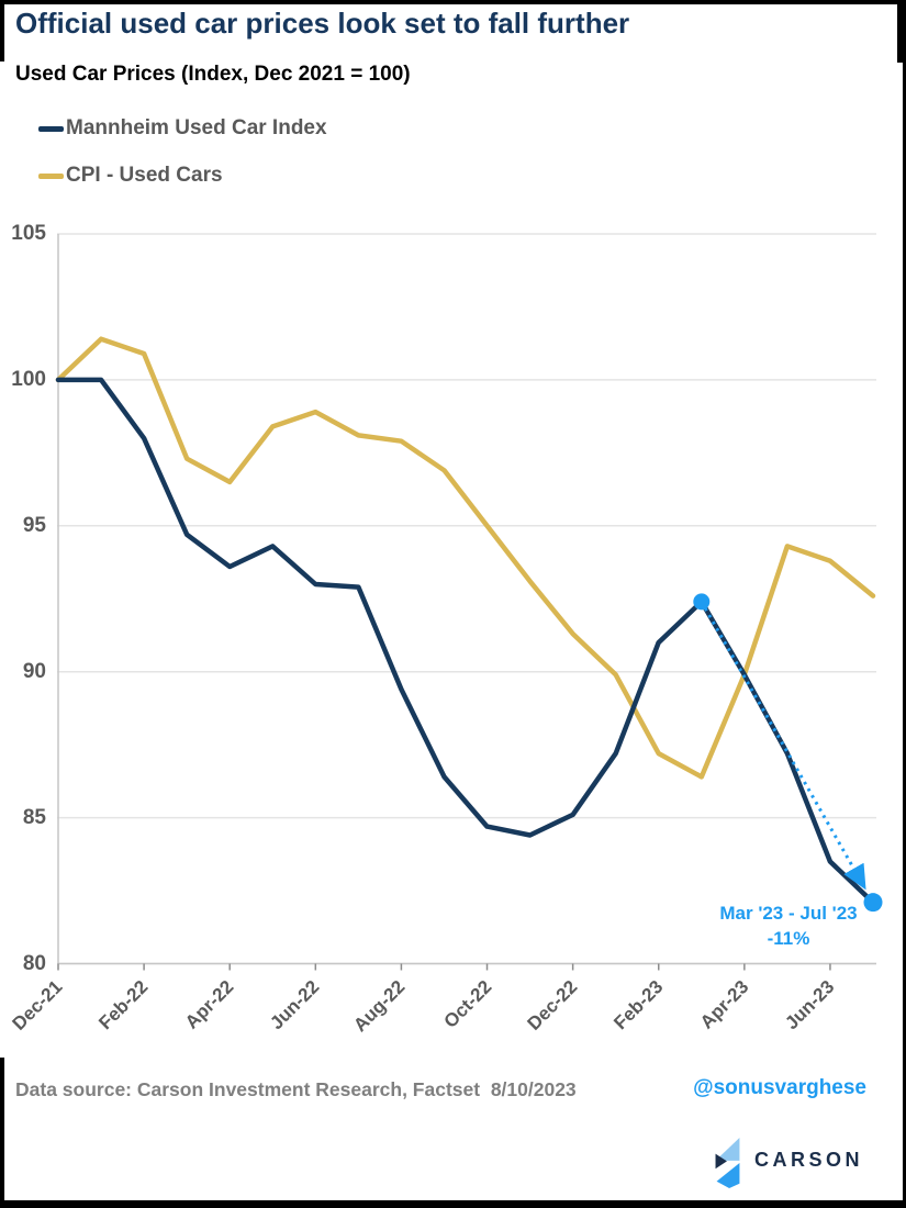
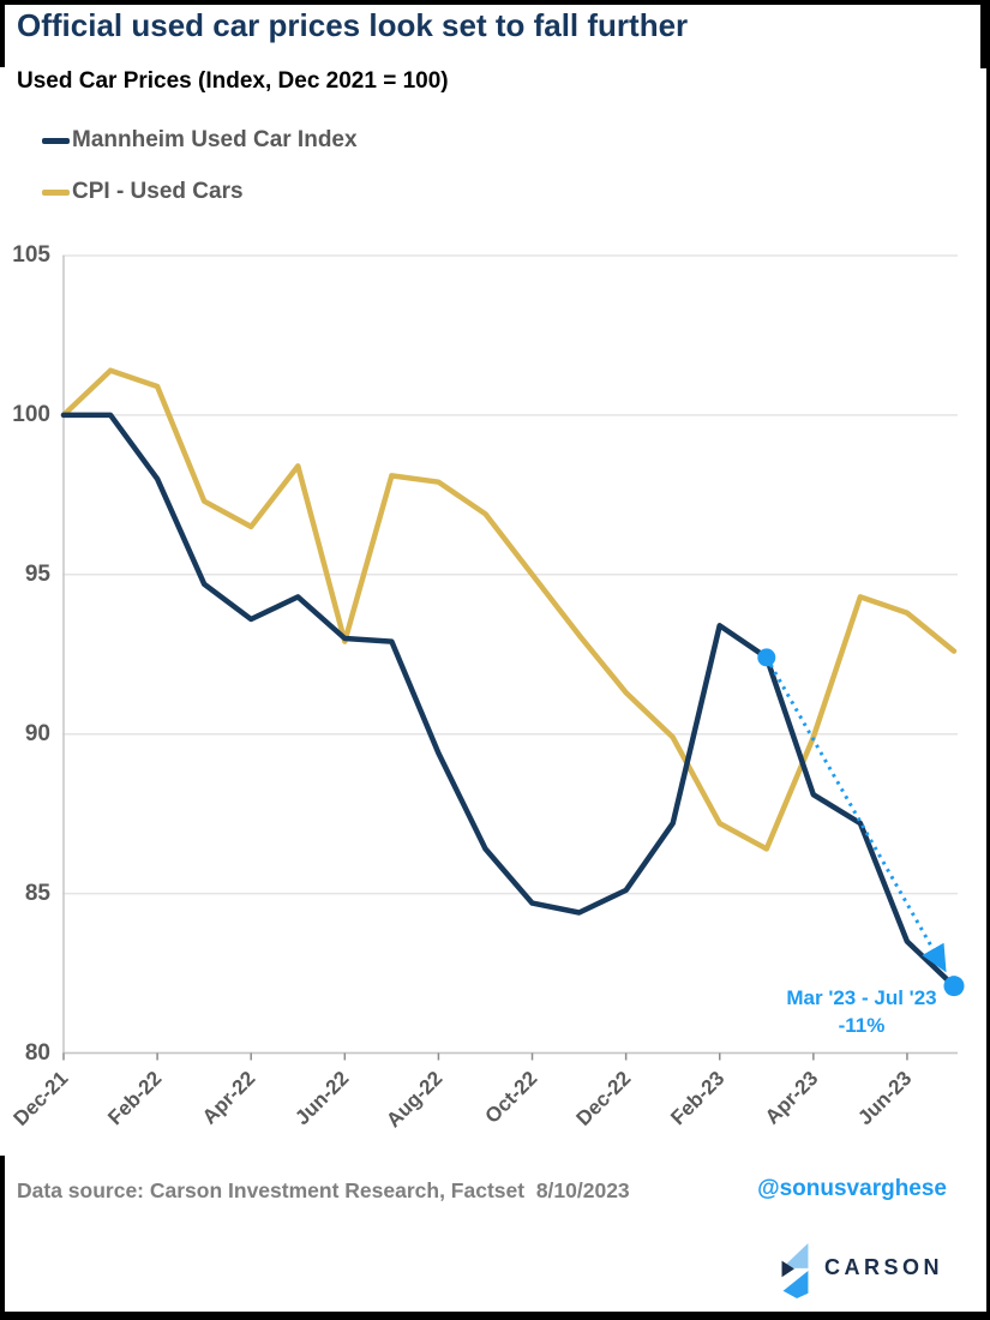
CPI - Used Cars/Jun-22: 98.9 -> 92.9
Mannheim Used Car Index/Feb-23: 91.0 -> 93.4
Mannheim Used Car Index/Apr-23: 89.9 -> 88.1
